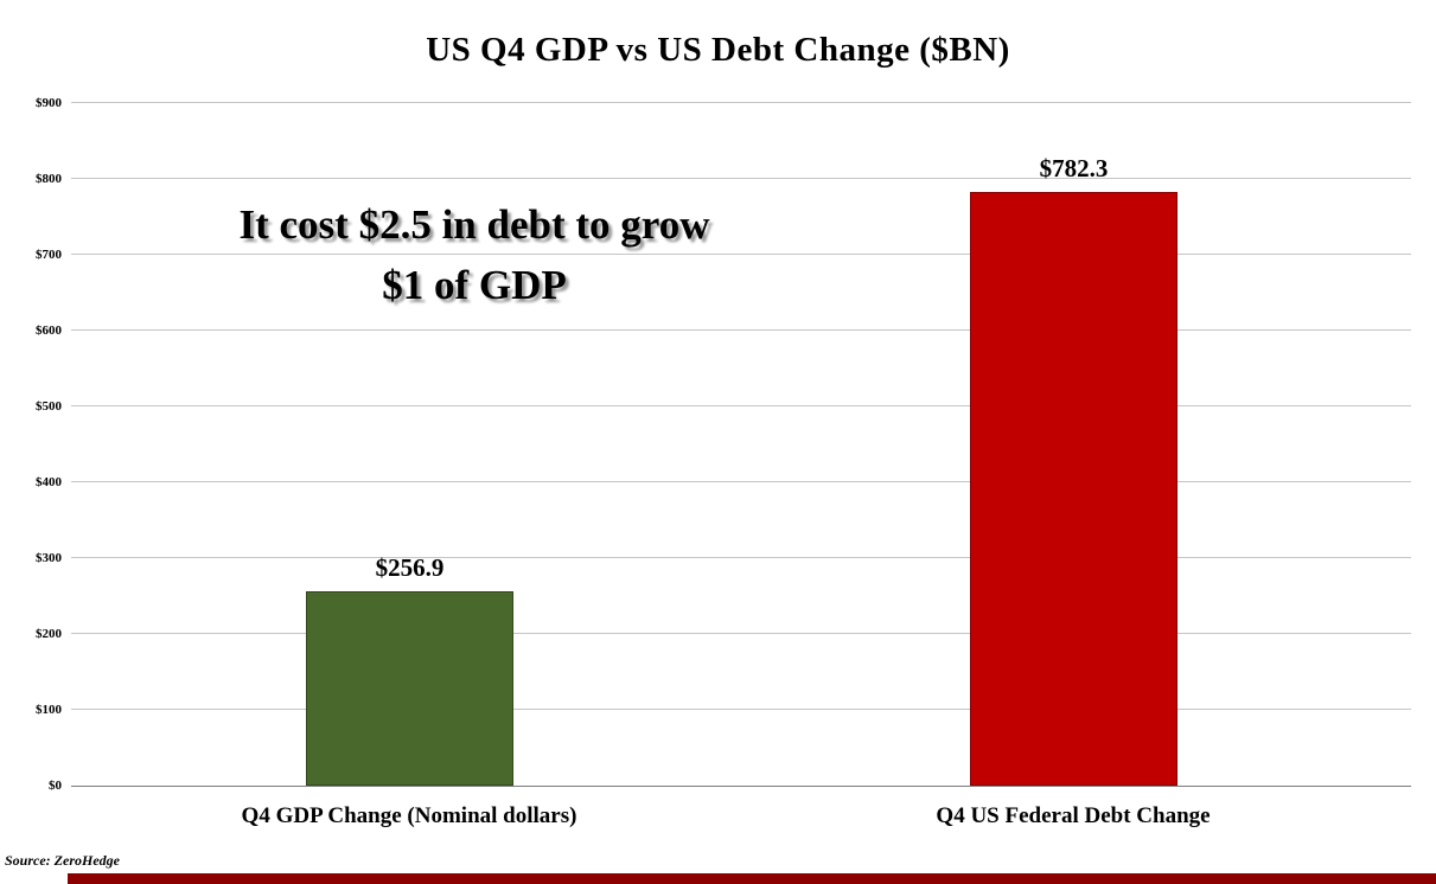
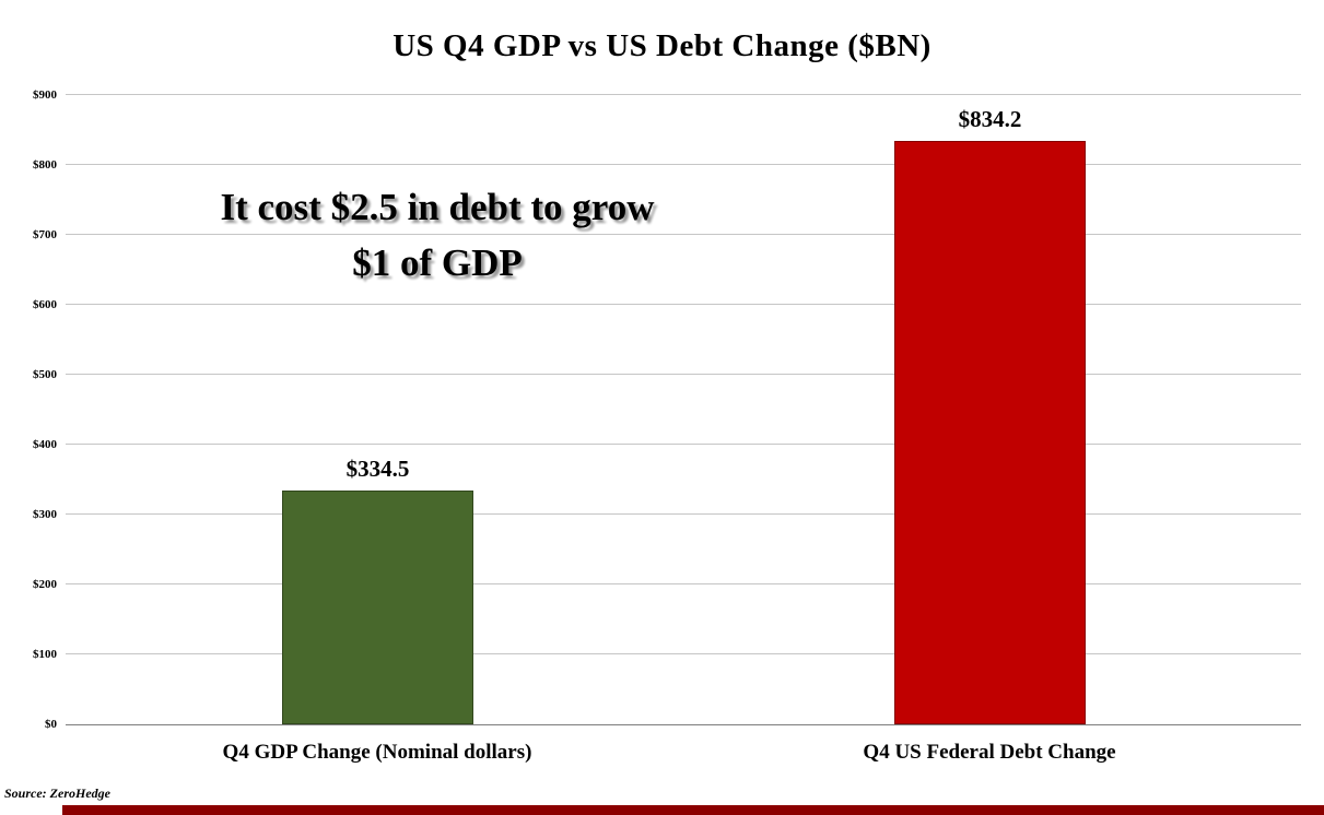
Q4 GDP Change (Nominal dollars): $256.9 -> $334.5
Q4 US Federal Debt Change: $782.3 -> $834.2
